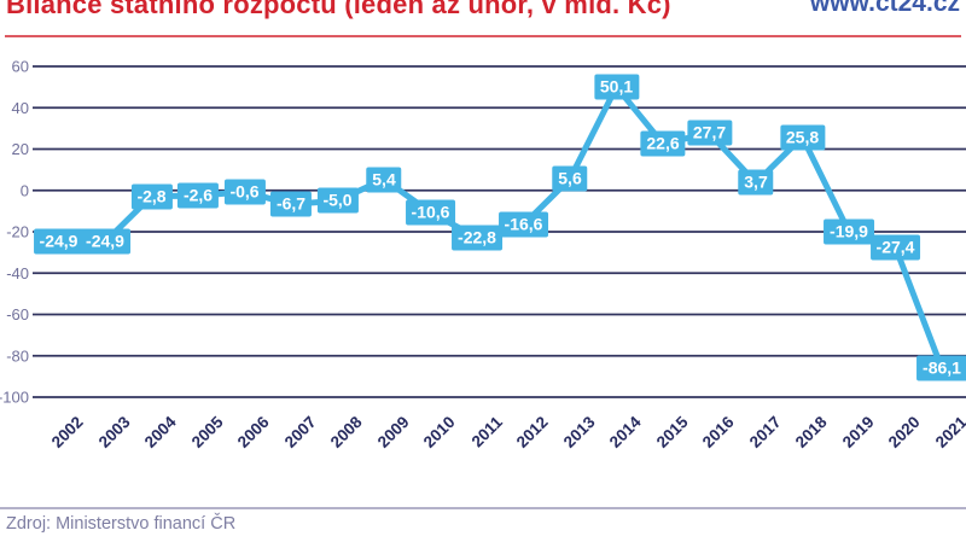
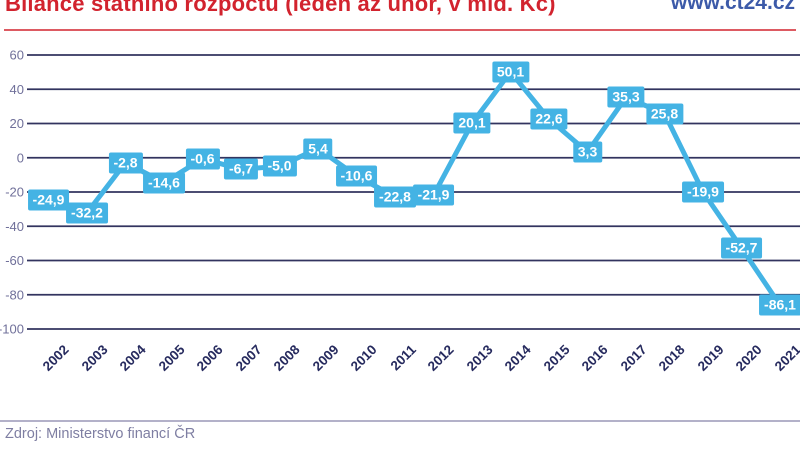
2003: -24,9 -> -32,2
2005: -2,6 -> -14,6
2012: -16,6 -> -21,9
2013: 5,6 -> 20,1
2016: 27,7 -> 3,3
2017: 3,7 -> 35,3
2020: -27,4 -> -52,7
